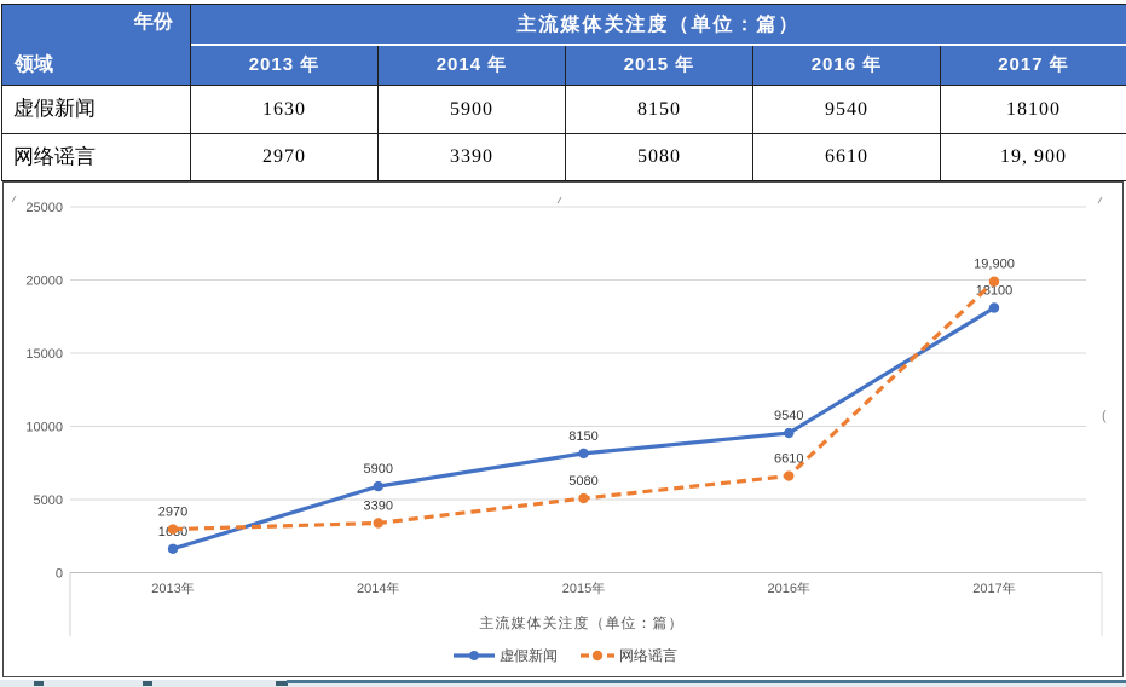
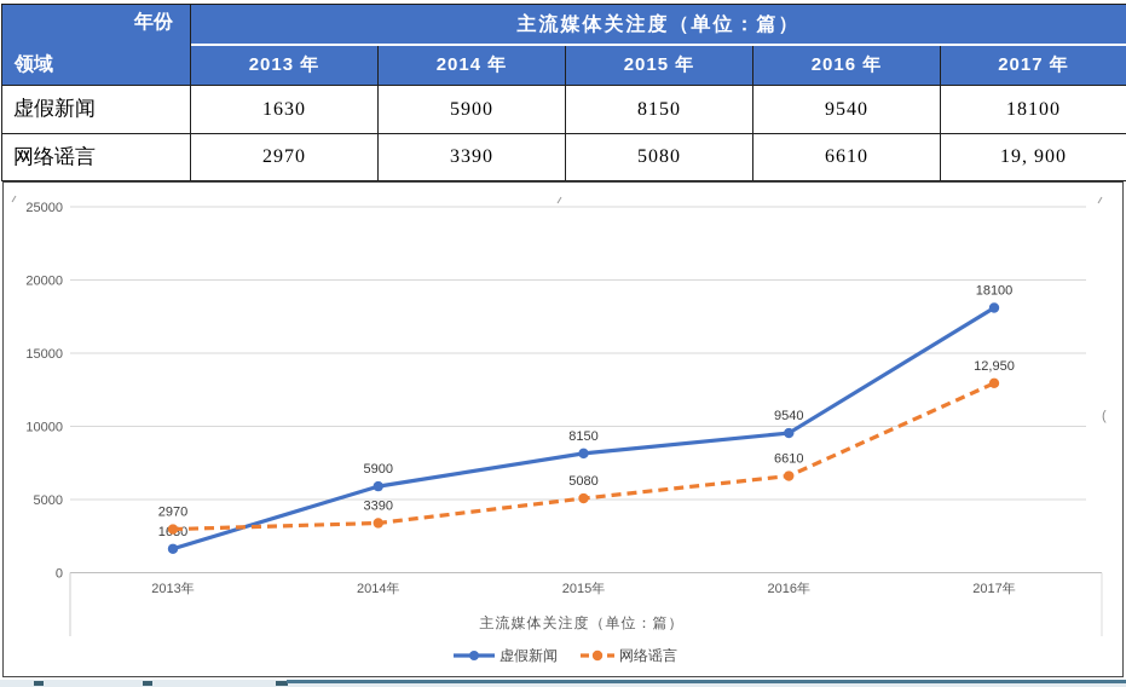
网络谣言/2017年: 19,900 -> 12,950
